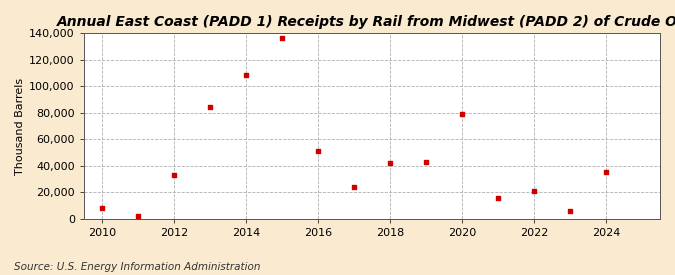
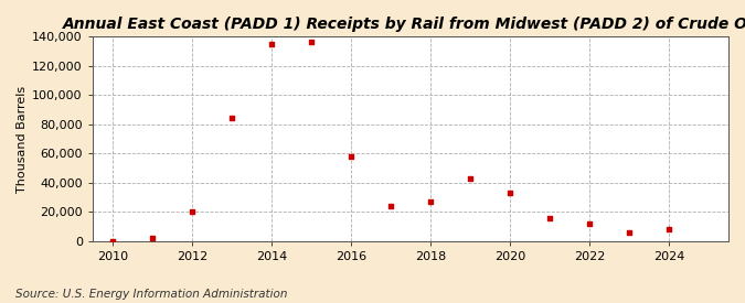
2010: 8,000 -> 0
2012: 33,000 -> 20,000
2014: 108,000 -> 135,000
2016: 51,000 -> 58,000
2018: 42,000 -> 27,000
2020: 79,000 -> 33,000
2022: 21,000 -> 12,000
2024: 35,000 -> 8,000
